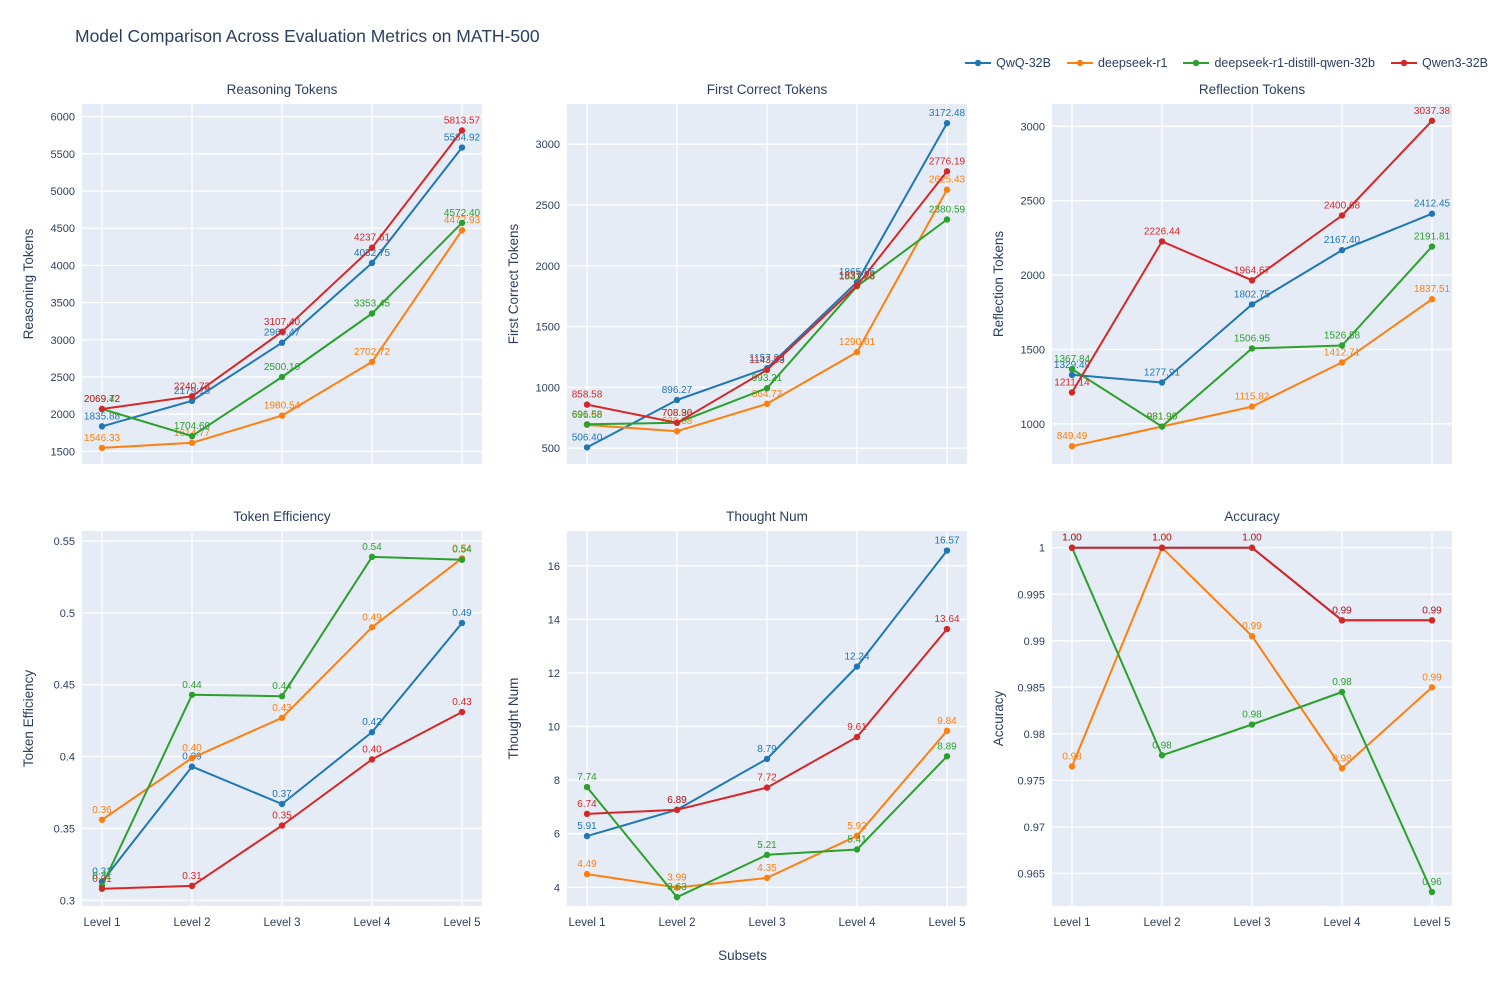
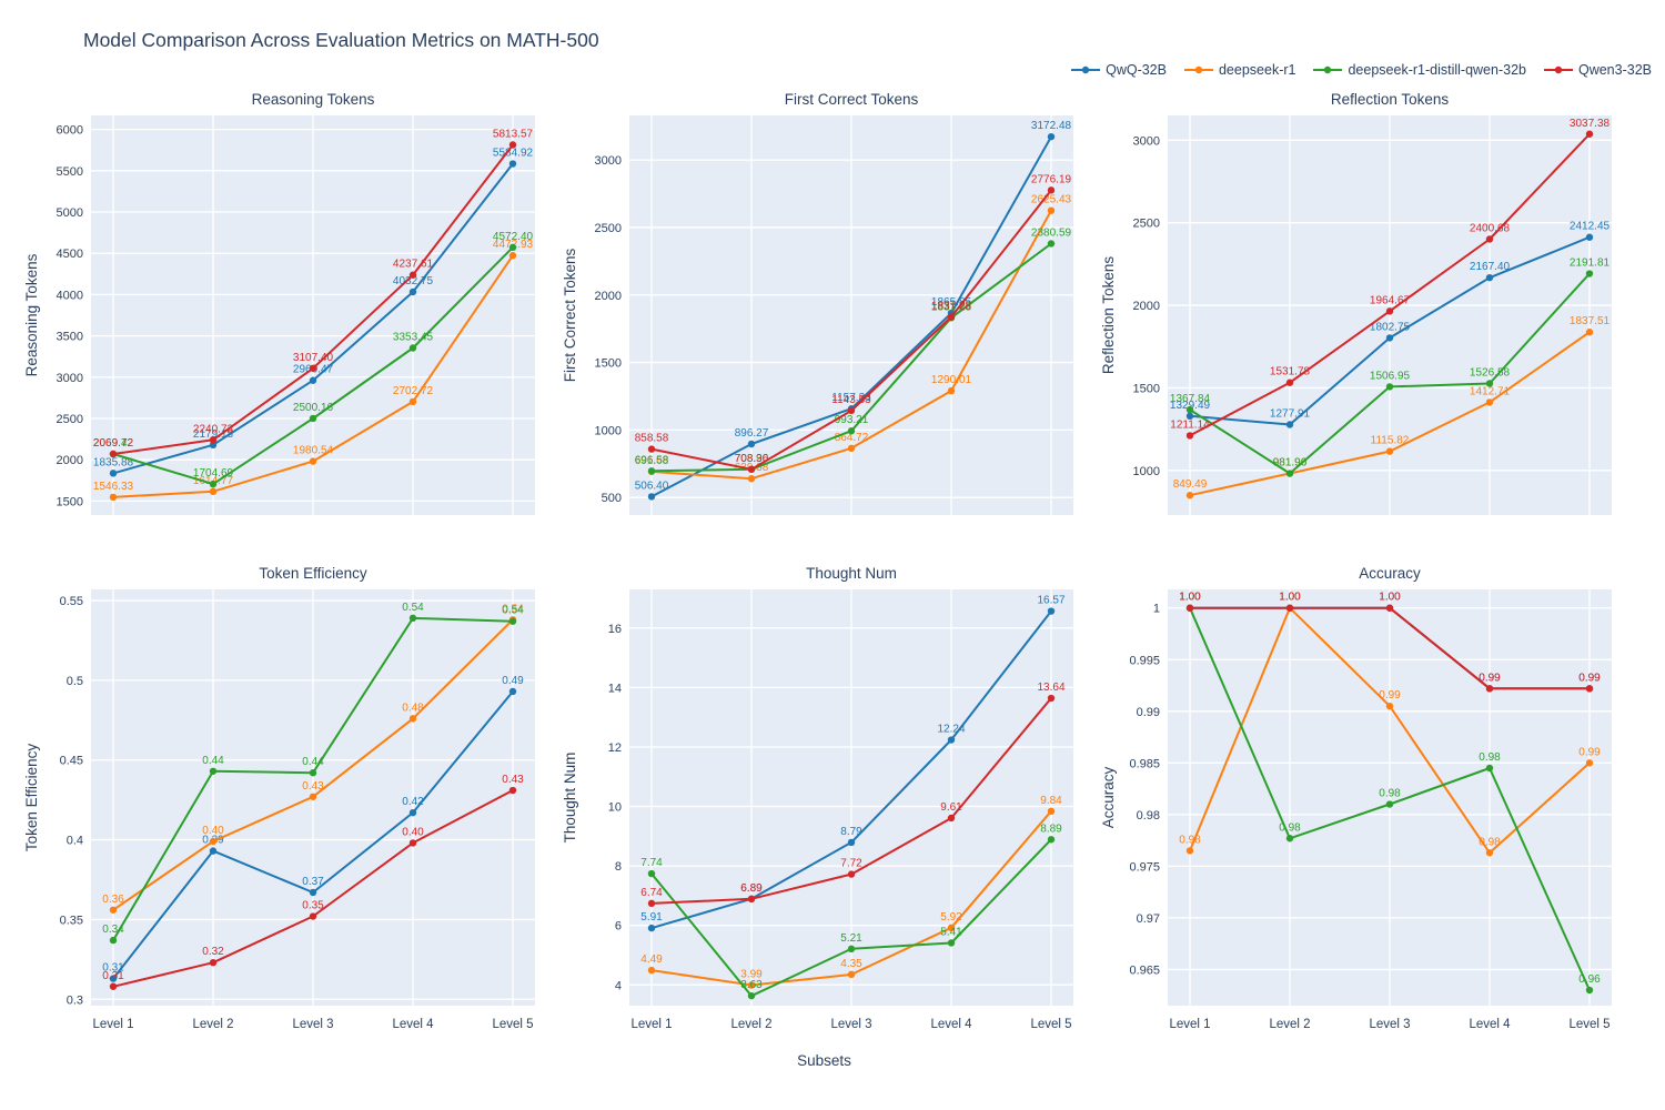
Reflection Tokens/Qwen3-32B/Level 2: 2226.44 -> 1531.78
Token Efficiency/deepseek-r1-distill-qwen-32b/Level 1: 0.31 -> 0.34
Token Efficiency/Qwen3-32B/Level 2: 0.31 -> 0.32
Token Efficiency/deepseek-r1/Level 4: 0.49 -> 0.48
